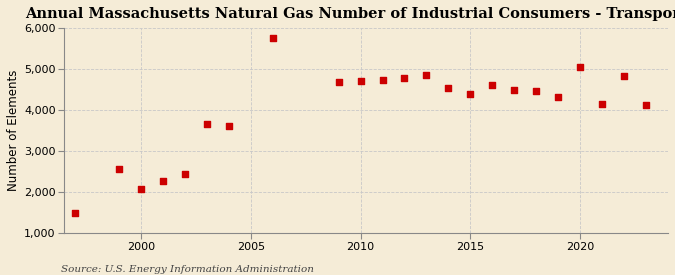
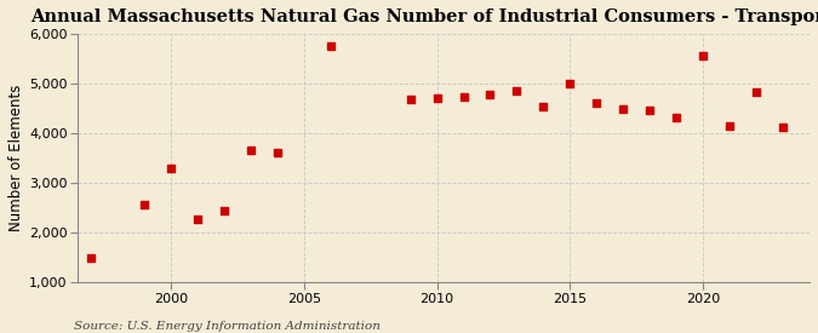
2000: 2,080 -> 3,300
2015: 4,380 -> 5,000
2020: 5,040 -> 5,550
